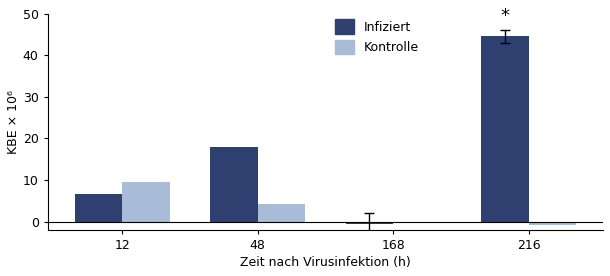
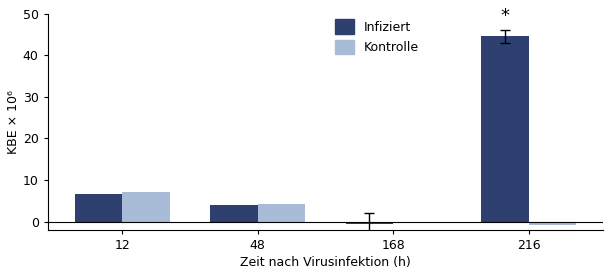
Kontrolle/12: 9.5 -> 7.0
Infiziert/48: 18.0 -> 4.0
